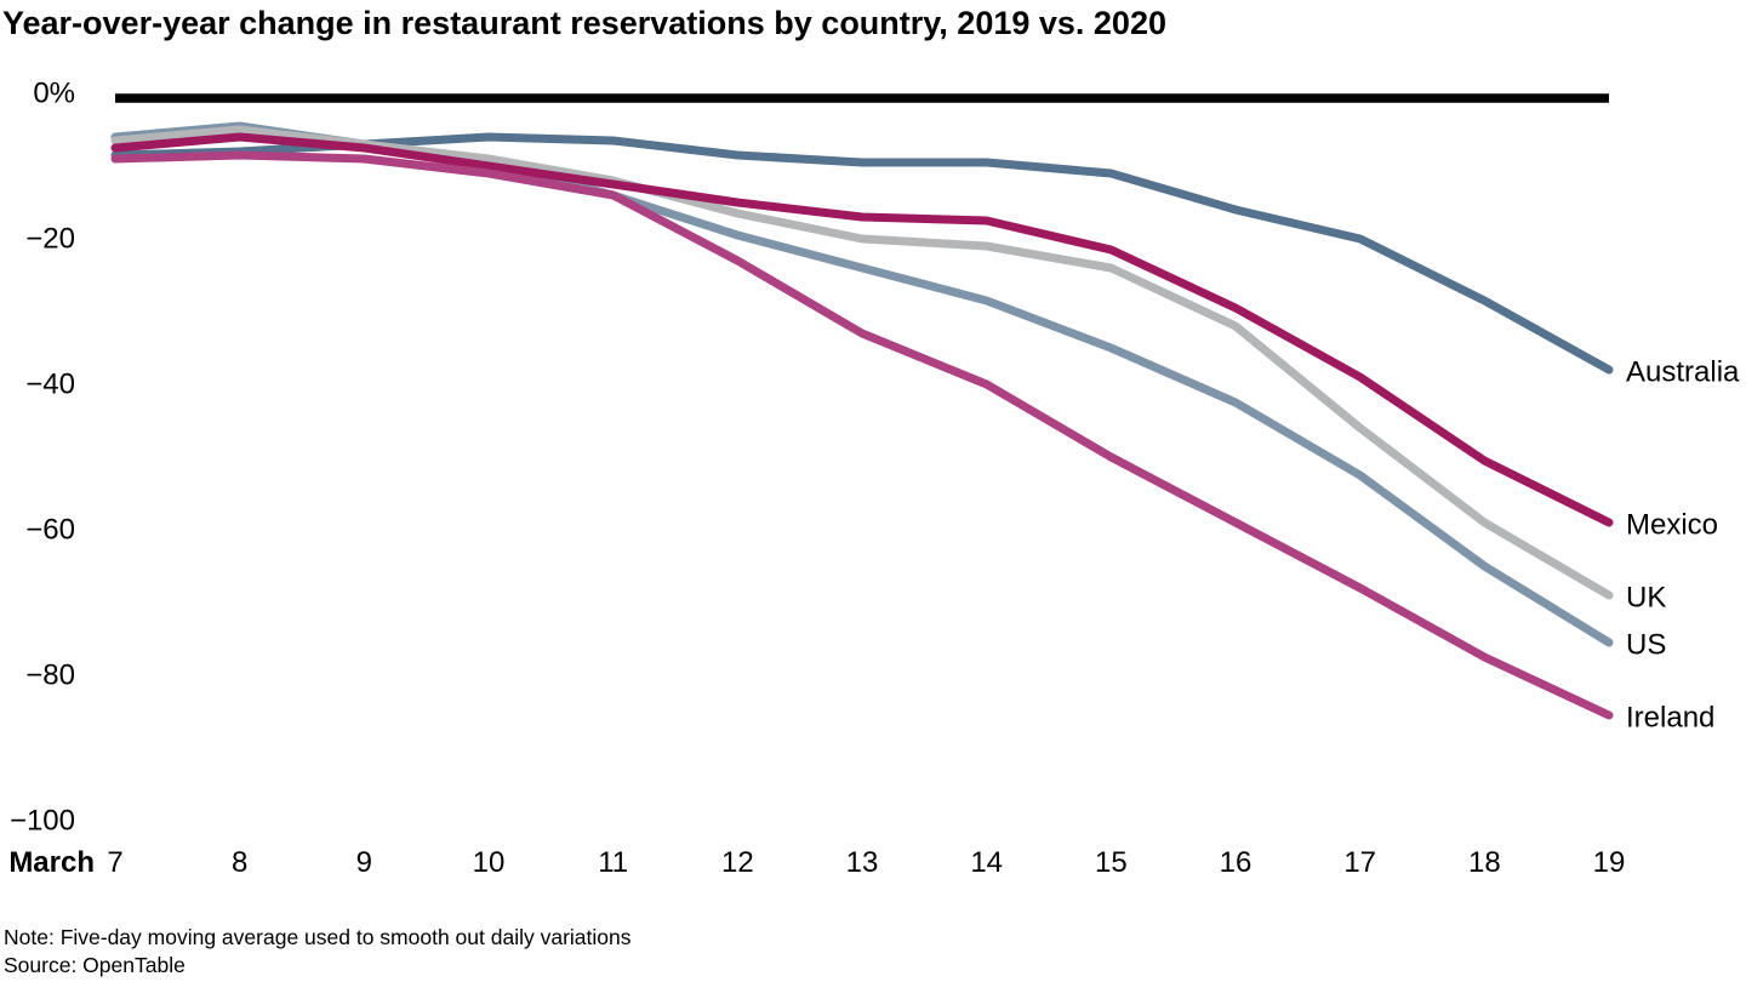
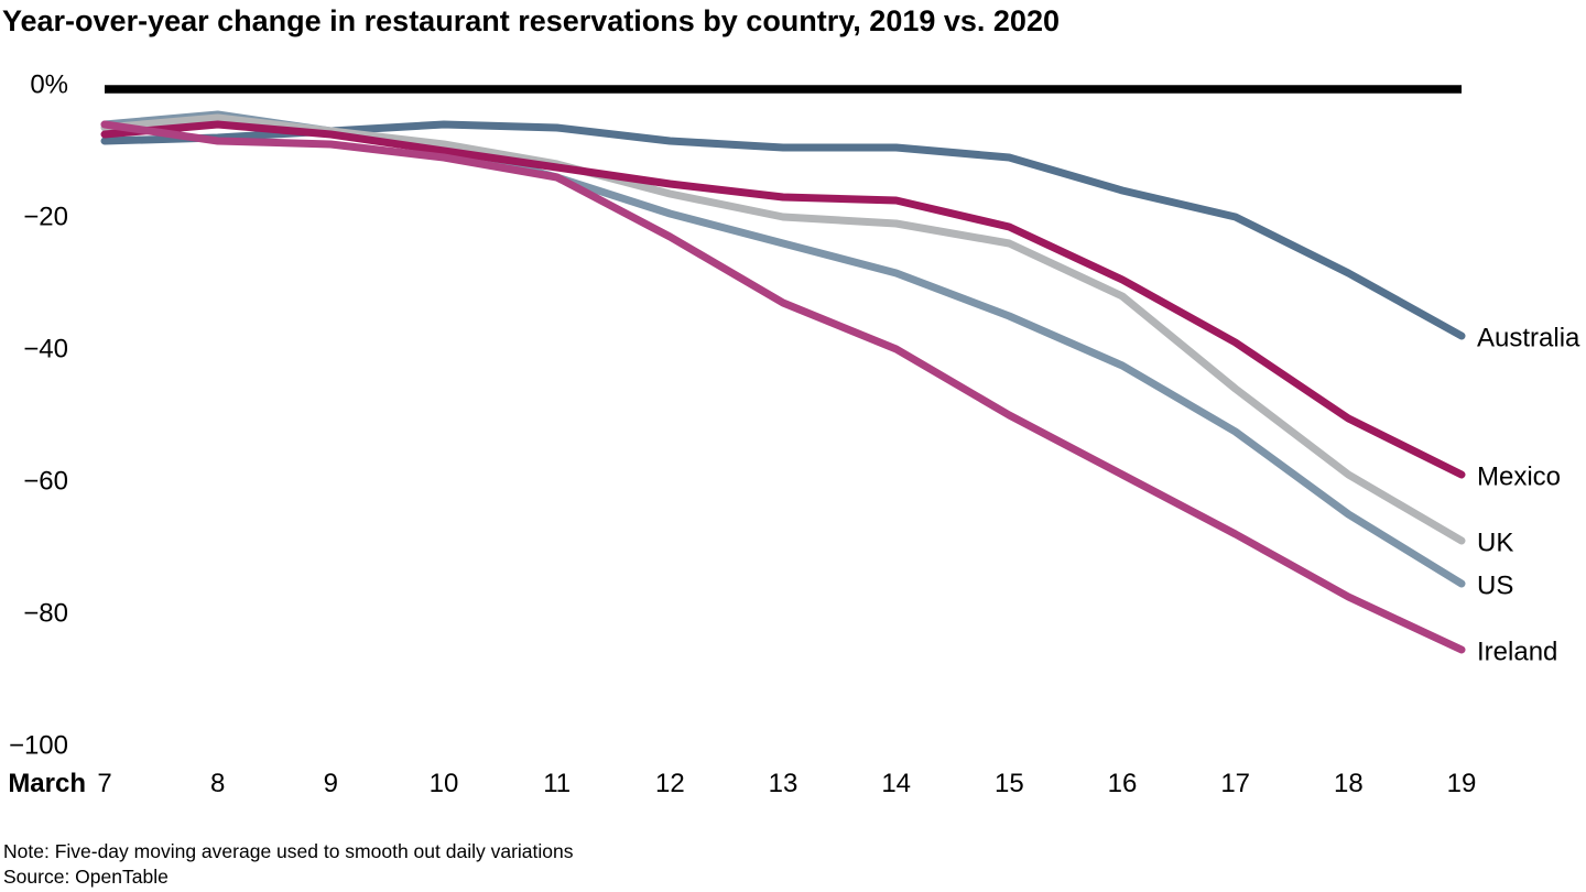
Ireland/7: -9% -> -6%
